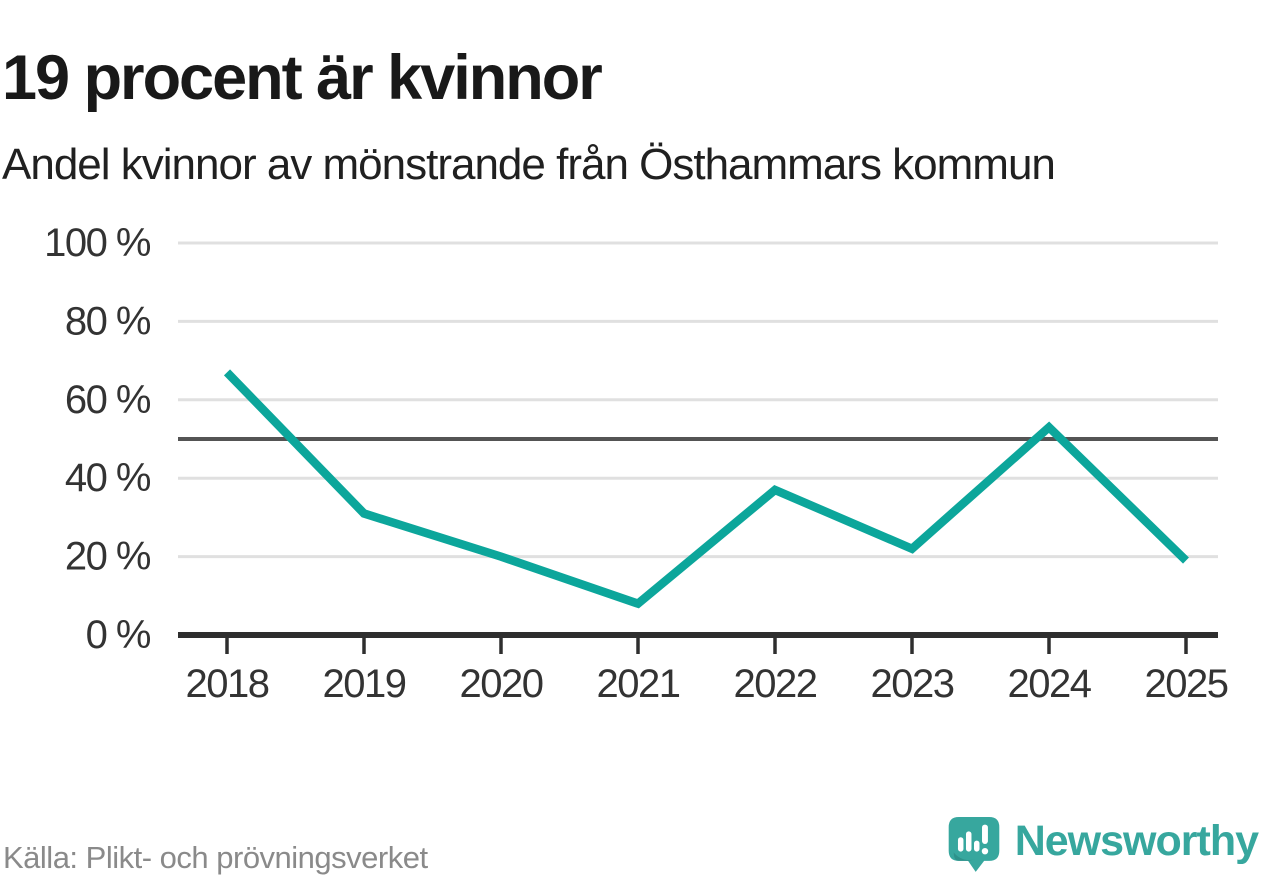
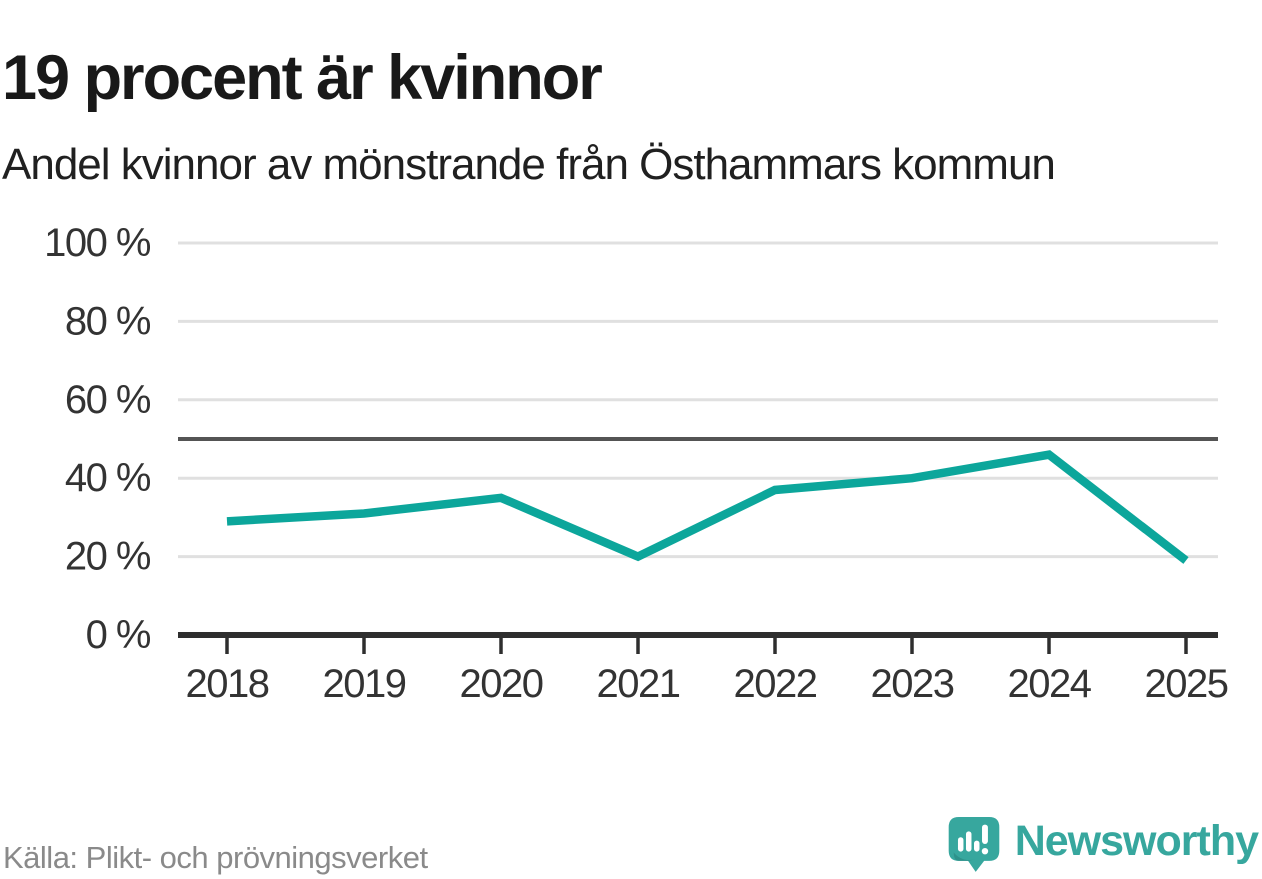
2018: 67% -> 29%
2020: 20% -> 35%
2021: 8% -> 20%
2023: 22% -> 40%
2024: 53% -> 46%
